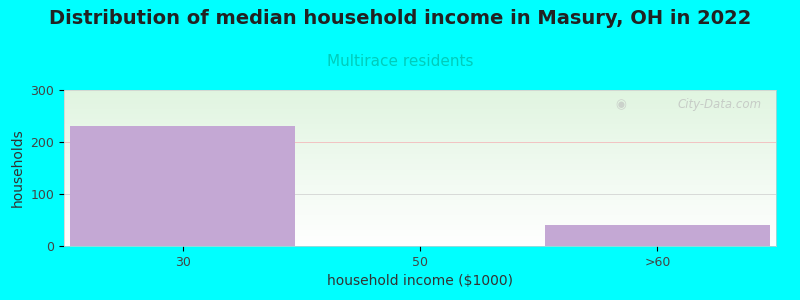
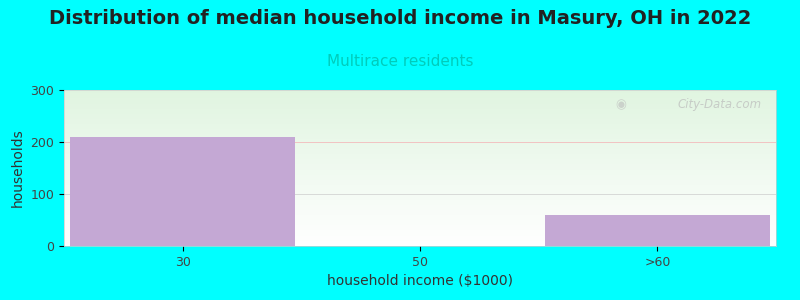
30: 230 -> 210
>60: 40 -> 60
